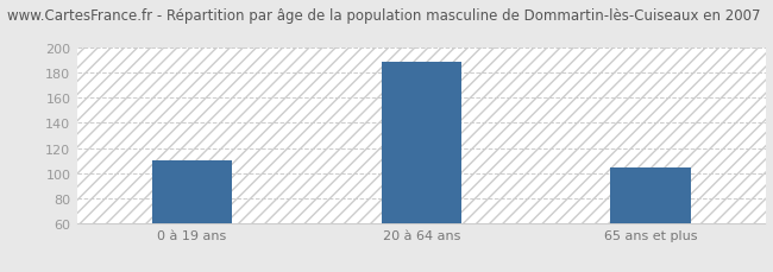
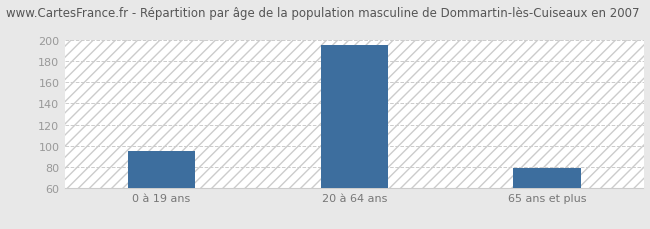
0 à 19 ans: 110 -> 95
20 à 64 ans: 189 -> 196
65 ans et plus: 104 -> 79
